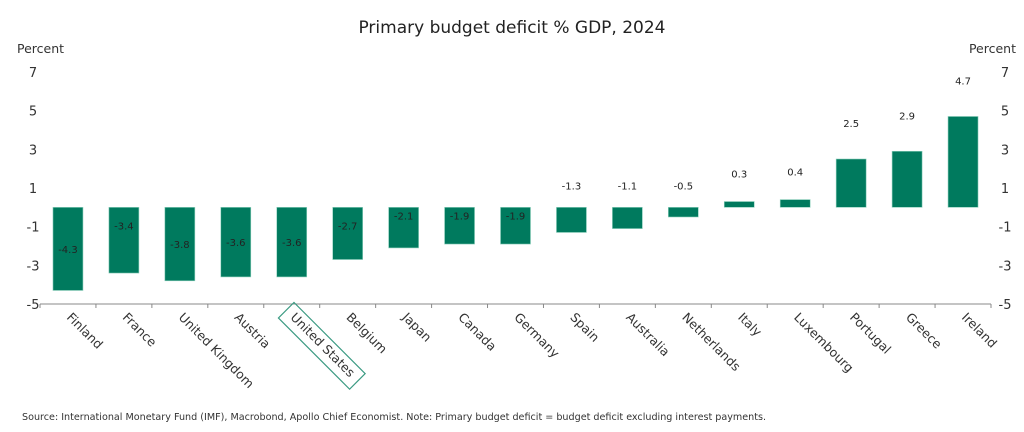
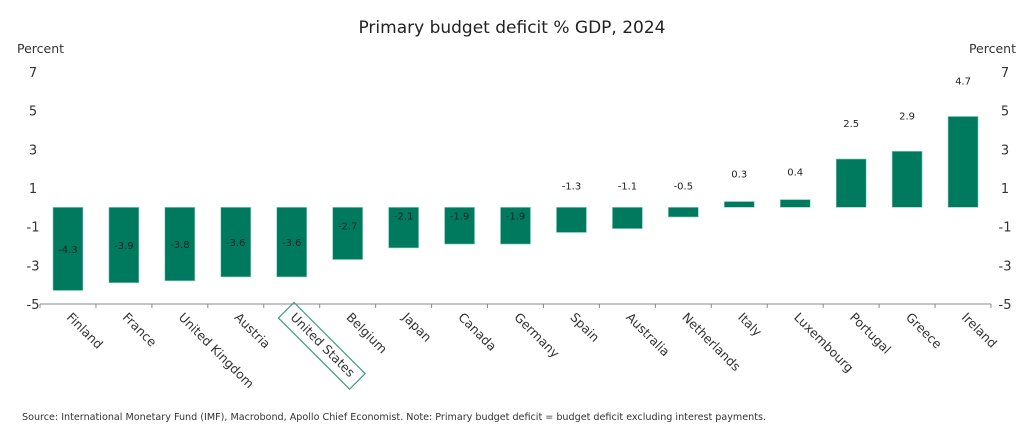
France: -3.4 -> -3.9
